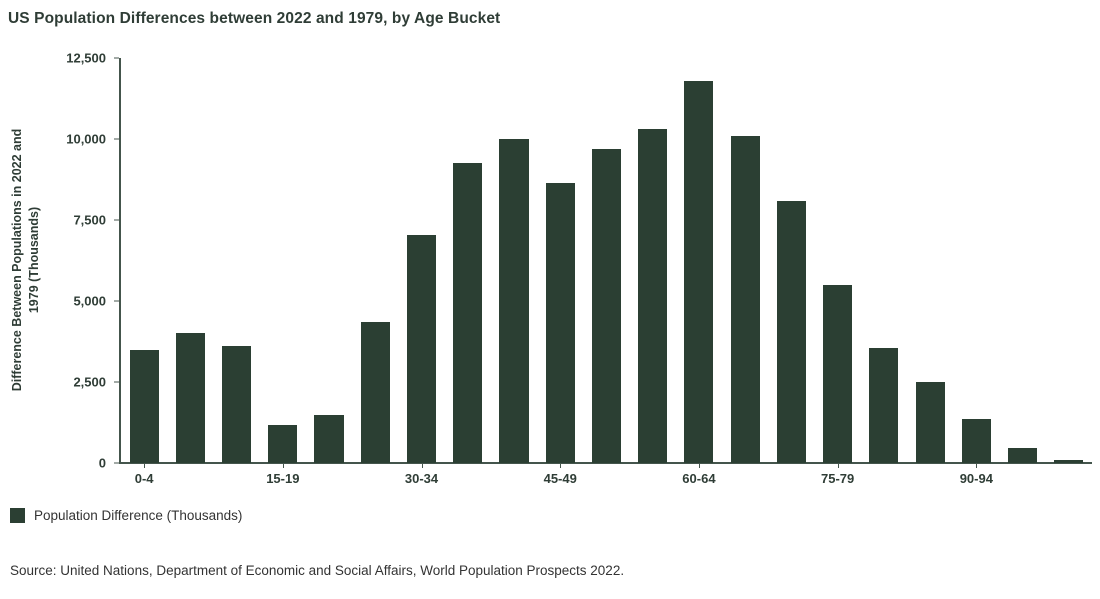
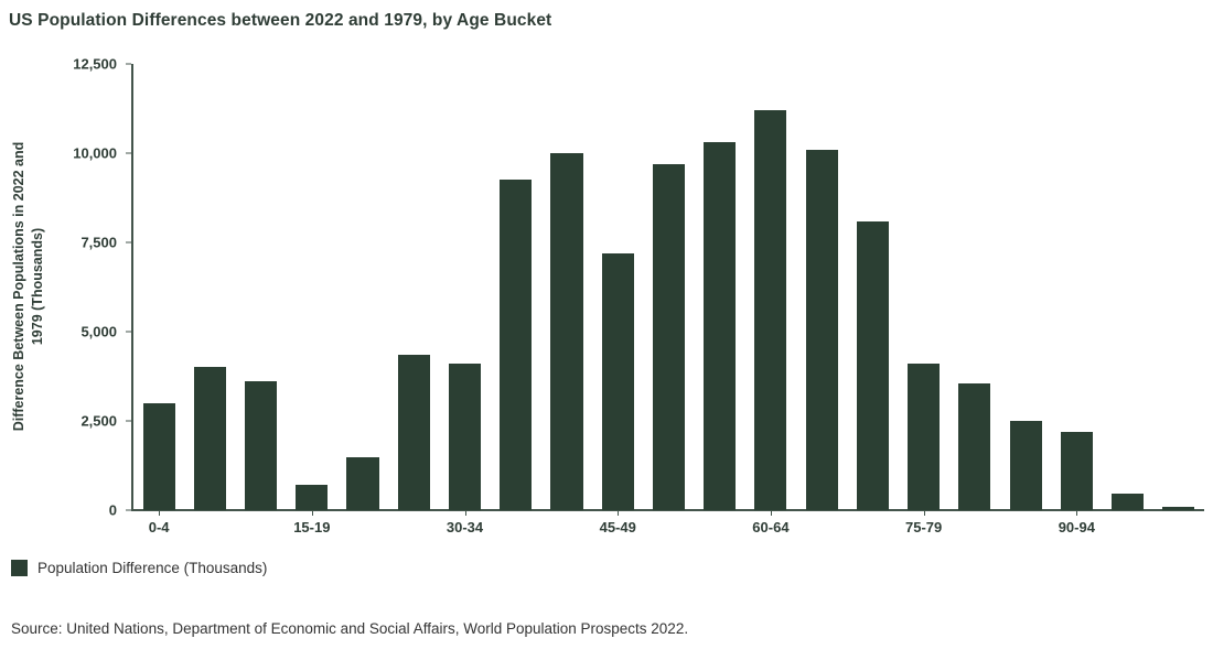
0-4: 3500 -> 3000
15-19: 1200 -> 700
30-34: 7000 -> 4100
45-49: 8600 -> 7200
60-64: 11800 -> 11200
75-79: 5500 -> 4100
90-94: 1400 -> 2200
